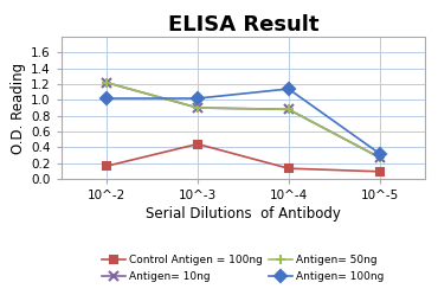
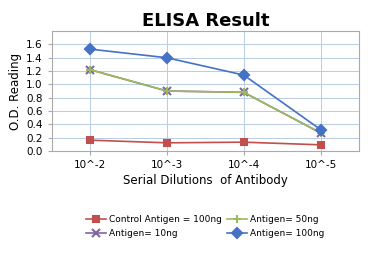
Antigen= 100ng/10^-2: 1.02 -> 1.53
Control Antigen = 100ng/10^-3: 0.44 -> 0.12
Antigen= 100ng/10^-3: 1.02 -> 1.40
